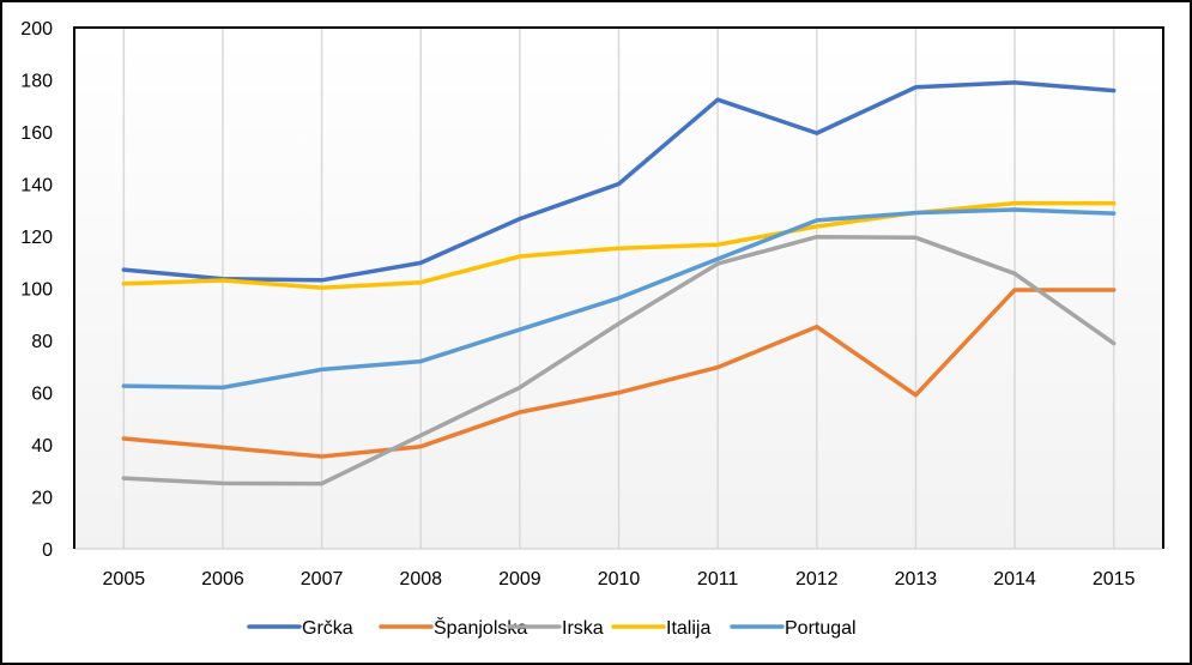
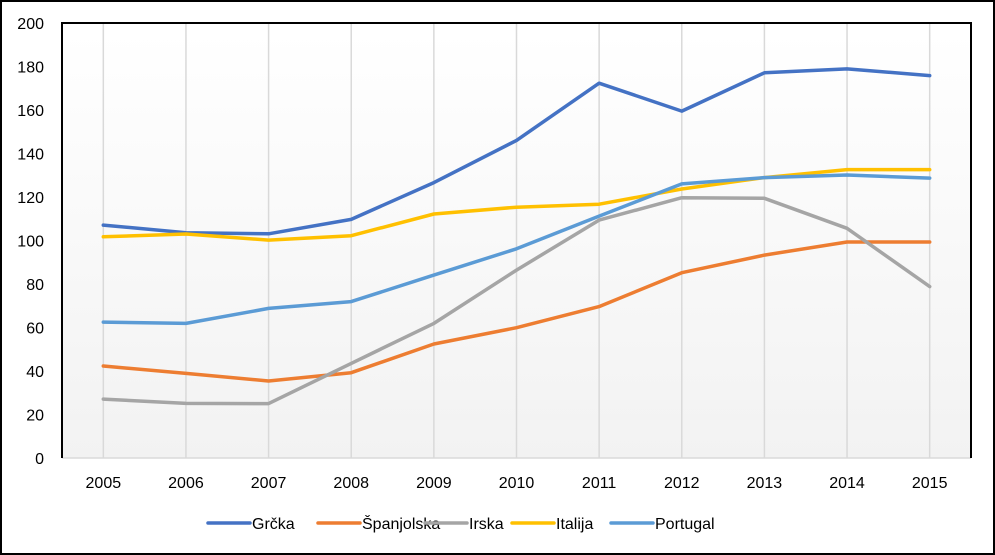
Grčka/2010: 140 -> 146
Španjolska/2013: 59 -> 93
